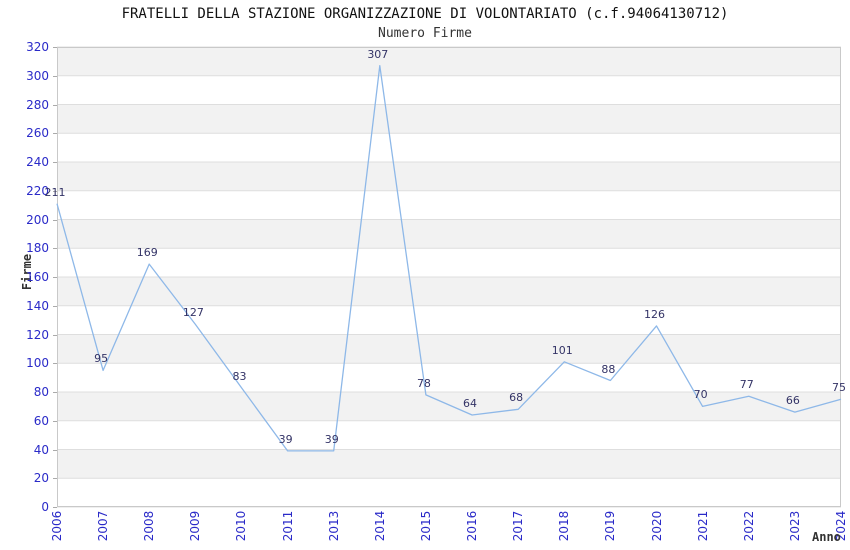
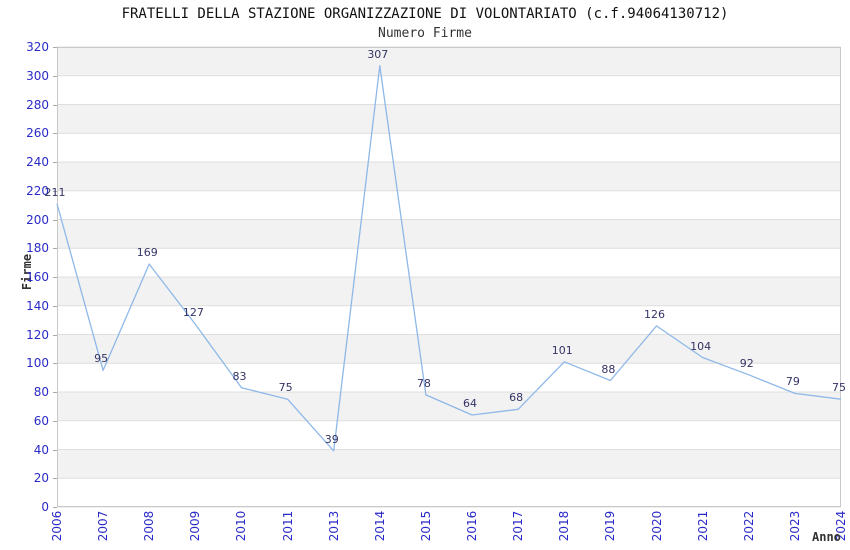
2011: 39 -> 75
2021: 70 -> 104
2022: 77 -> 92
2023: 66 -> 79
